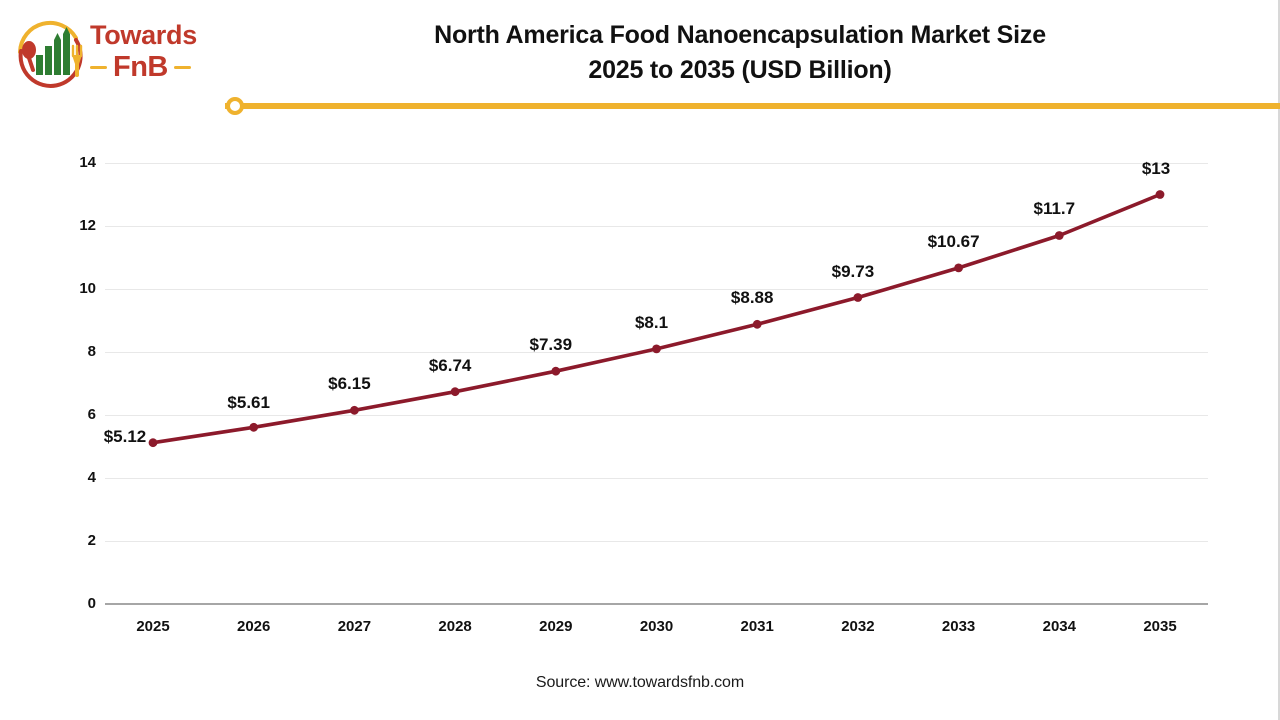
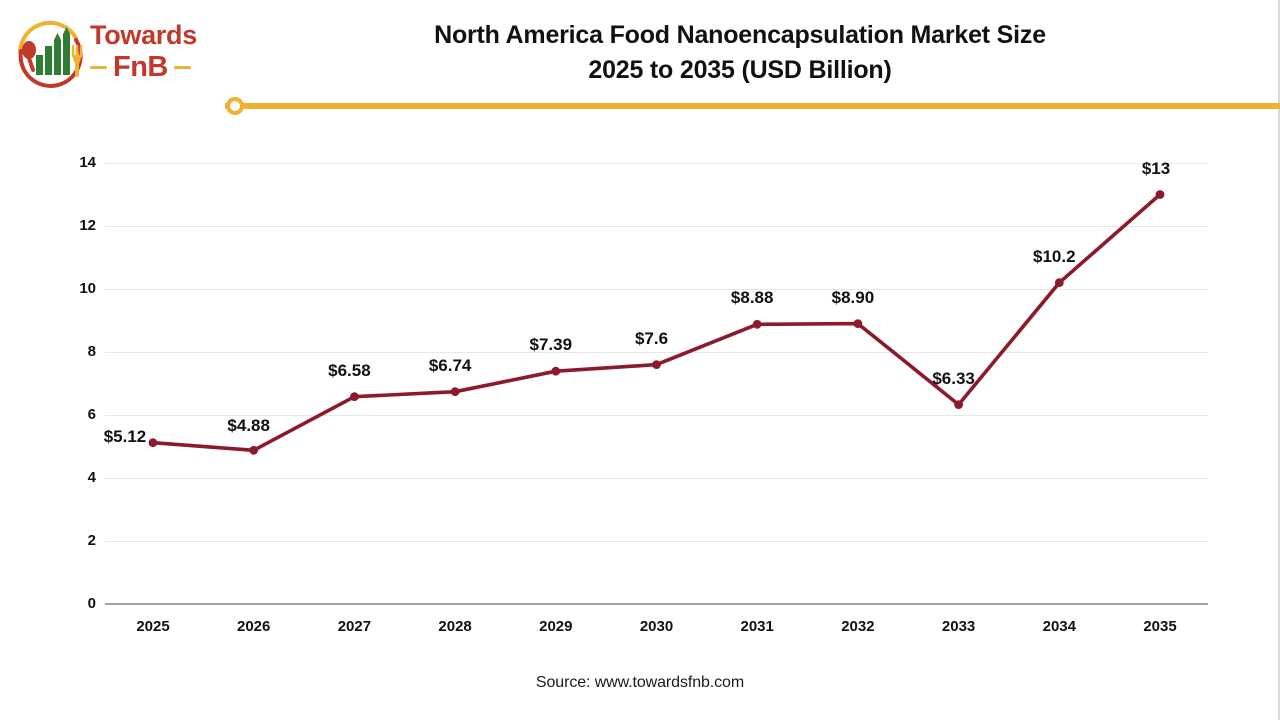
2026: $5.61 -> $4.88
2027: $6.15 -> $6.58
2030: $8.1 -> $7.6
2032: $9.73 -> $8.90
2033: $10.67 -> $6.33
2034: $11.7 -> $10.2
